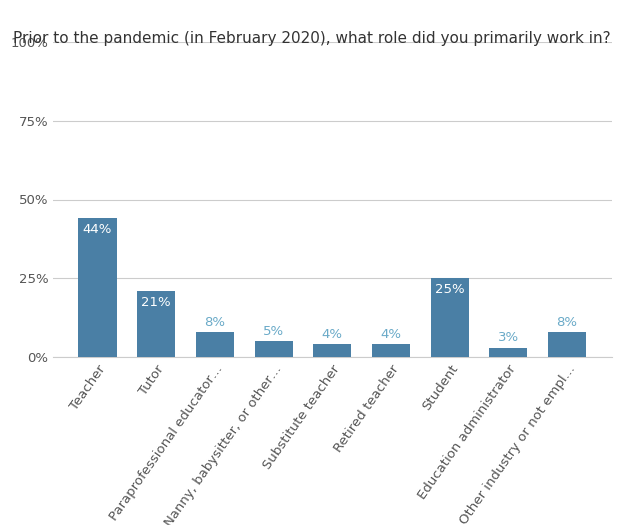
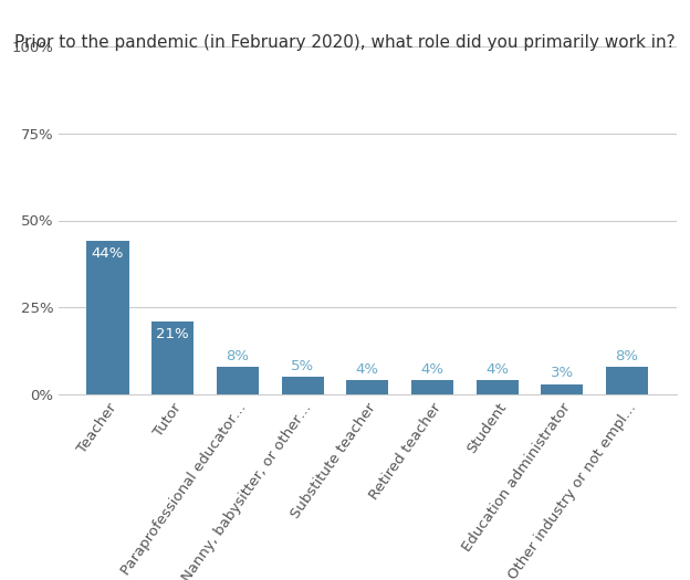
Student: 25% -> 4%
